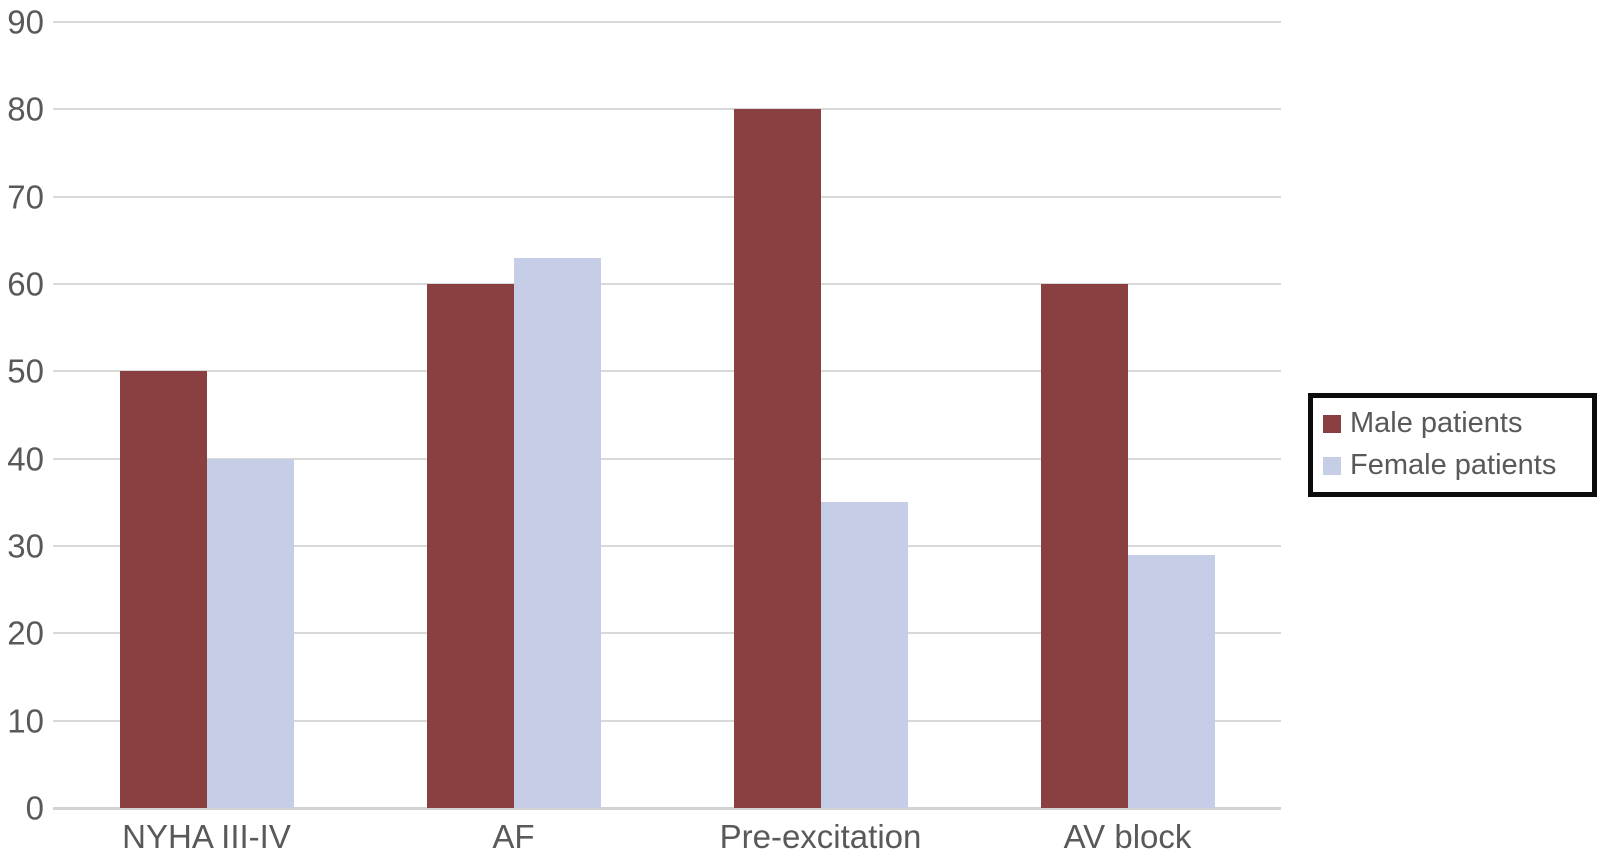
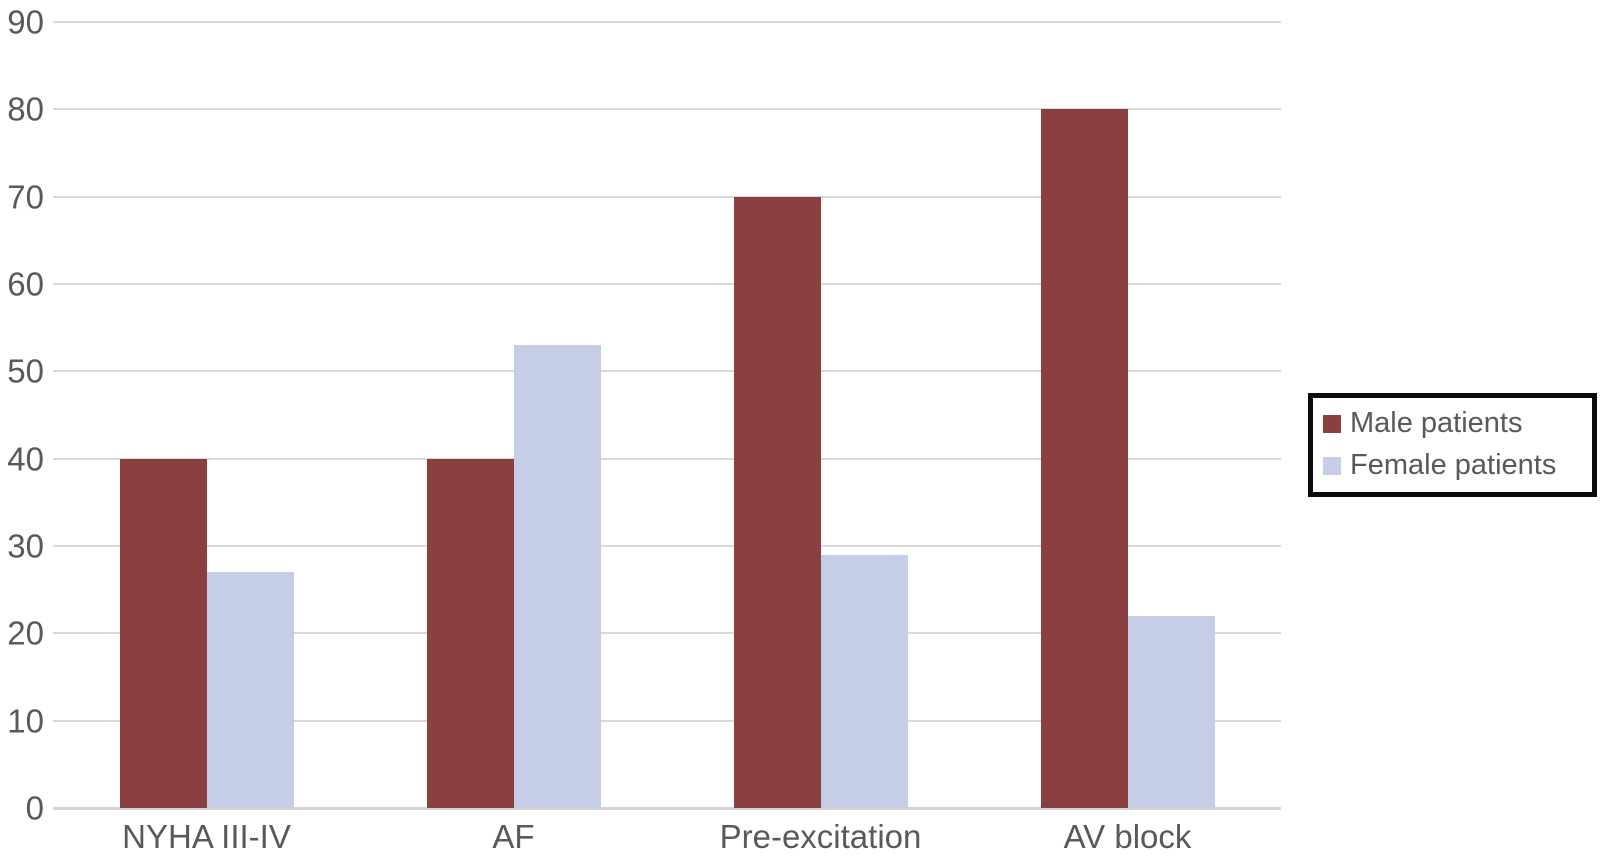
Male patients/NYHA III-IV: 50 -> 40
Female patients/NYHA III-IV: 40 -> 27
Male patients/AF: 60 -> 40
Female patients/AF: 63 -> 53
Male patients/Pre-excitation: 80 -> 70
Female patients/Pre-excitation: 35 -> 29
Male patients/AV block: 60 -> 80
Female patients/AV block: 29 -> 22
